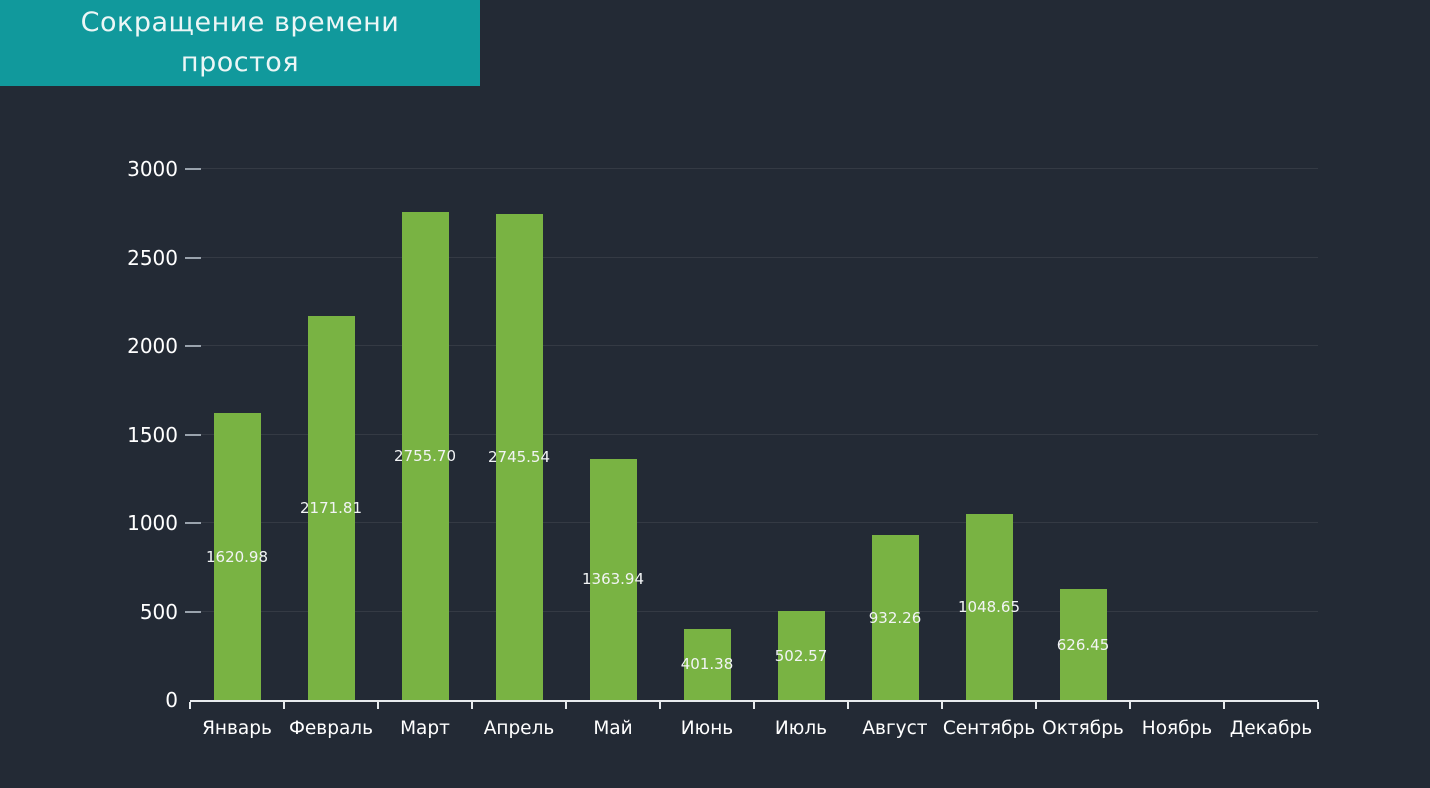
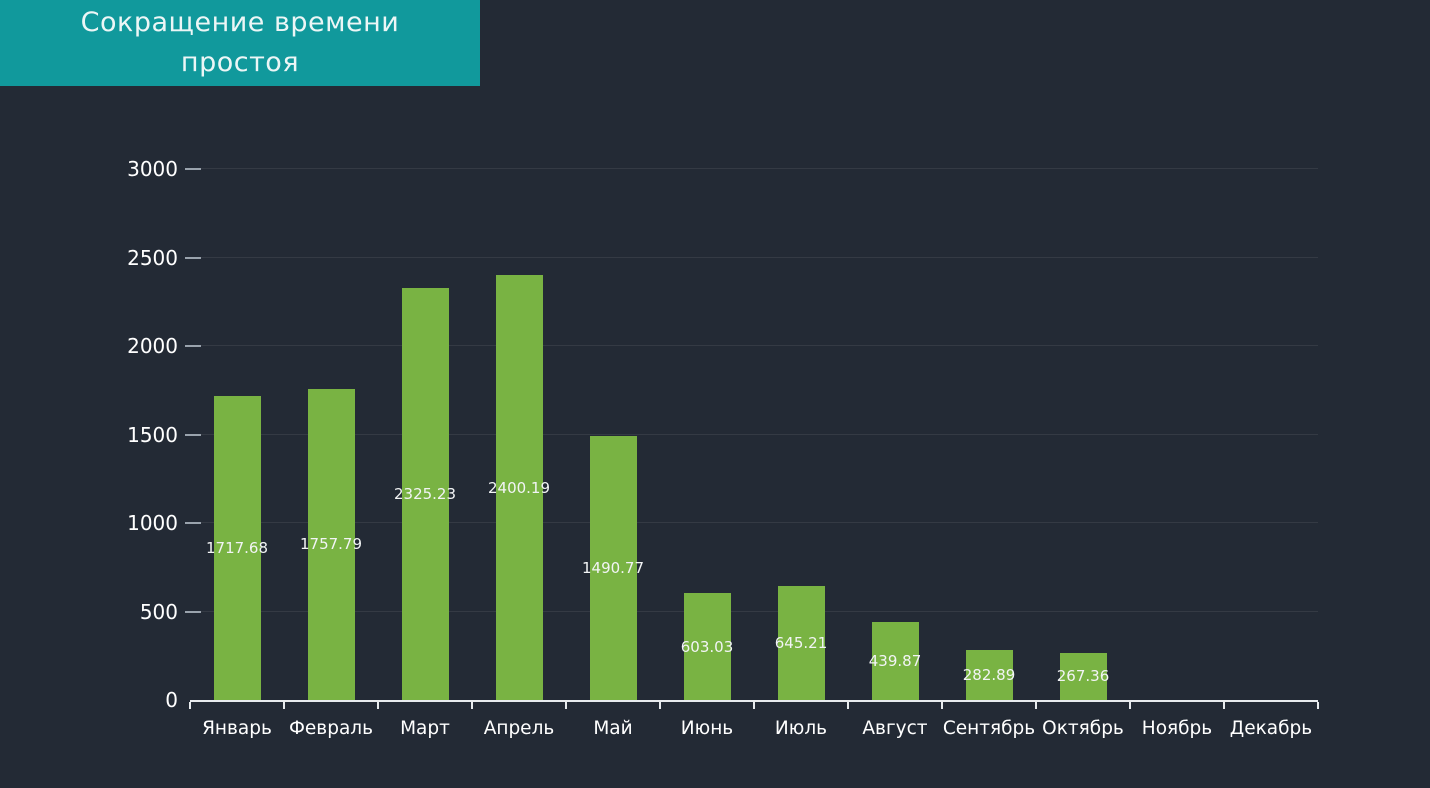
Январь: 1620.98 -> 1717.68
Февраль: 2171.81 -> 1757.79
Март: 2755.70 -> 2325.23
Апрель: 2745.54 -> 2400.19
Май: 1363.94 -> 1490.77
Июнь: 401.38 -> 603.03
Июль: 502.57 -> 645.21
Август: 932.26 -> 439.87
Сентябрь: 1048.65 -> 282.89
Октябрь: 626.45 -> 267.36
